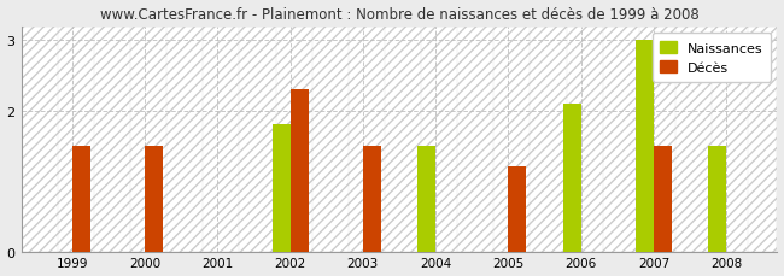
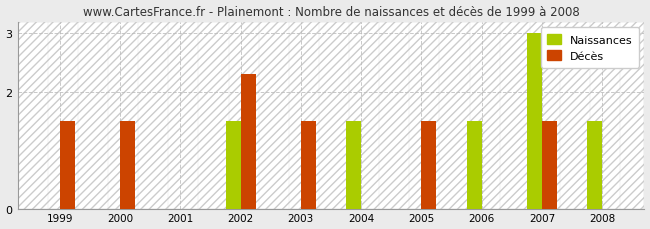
Naissances/2002: 1.8 -> 1.5
Décès/2005: 1.2 -> 1.5
Naissances/2006: 2.1 -> 1.5
